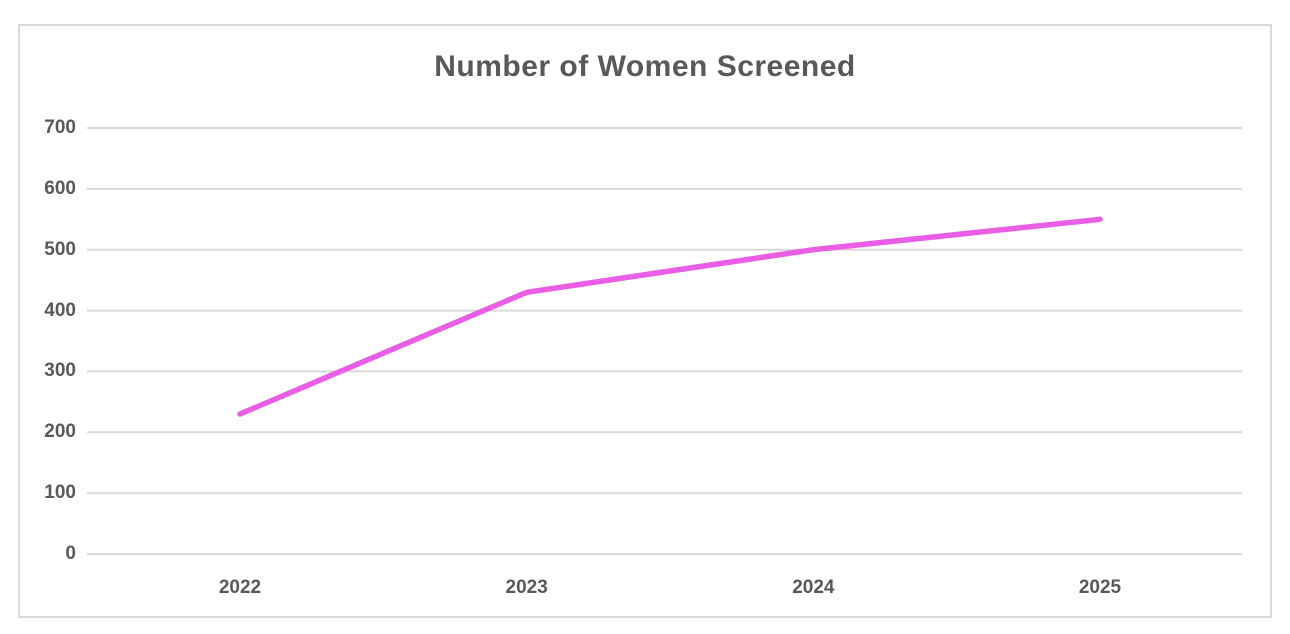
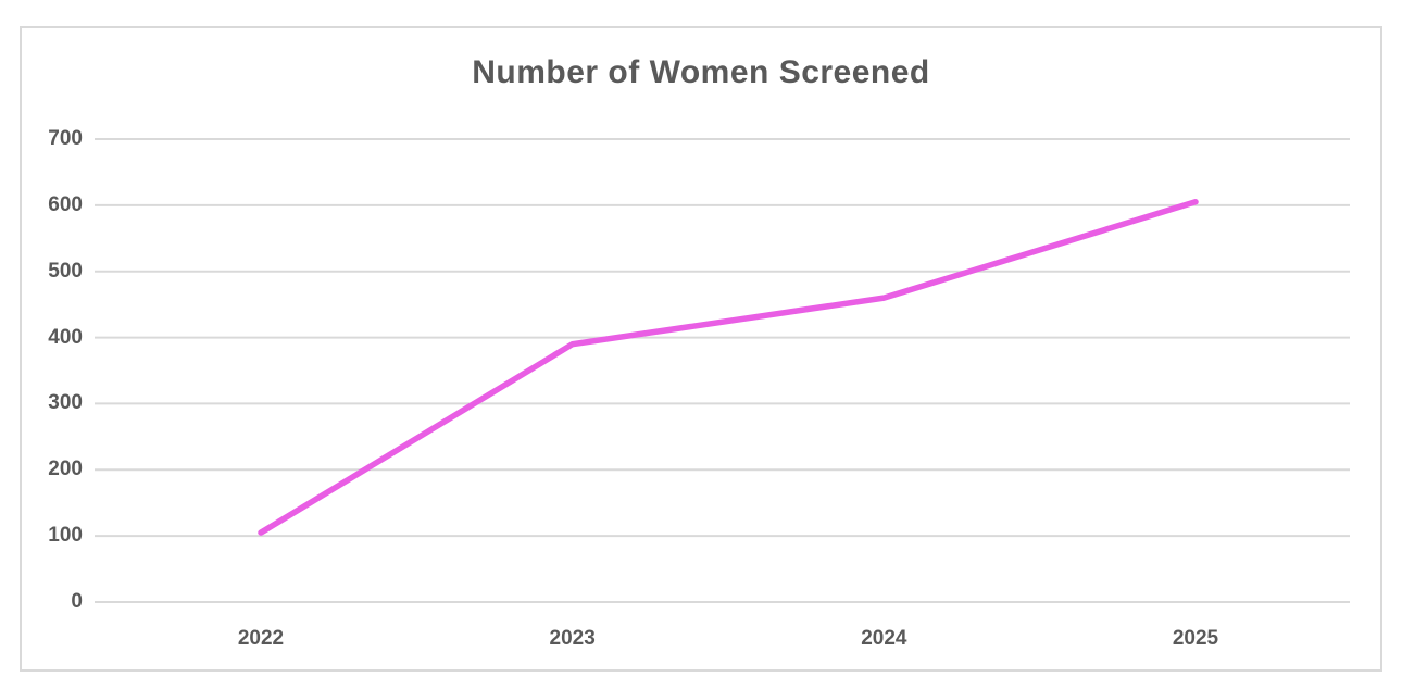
2022: 230 -> 100
2023: 430 -> 390
2024: 500 -> 460
2025: 550 -> 600
